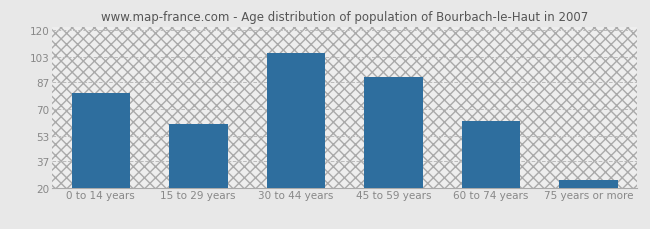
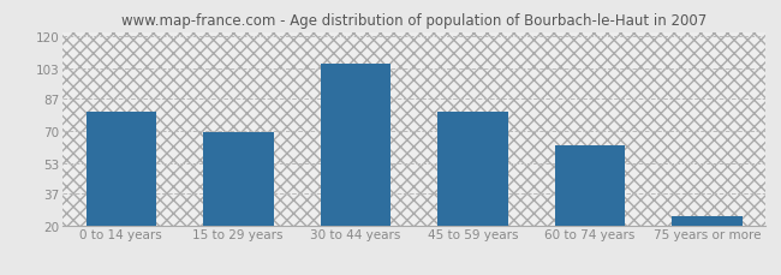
15 to 29 years: 60 -> 69
45 to 59 years: 90 -> 80
